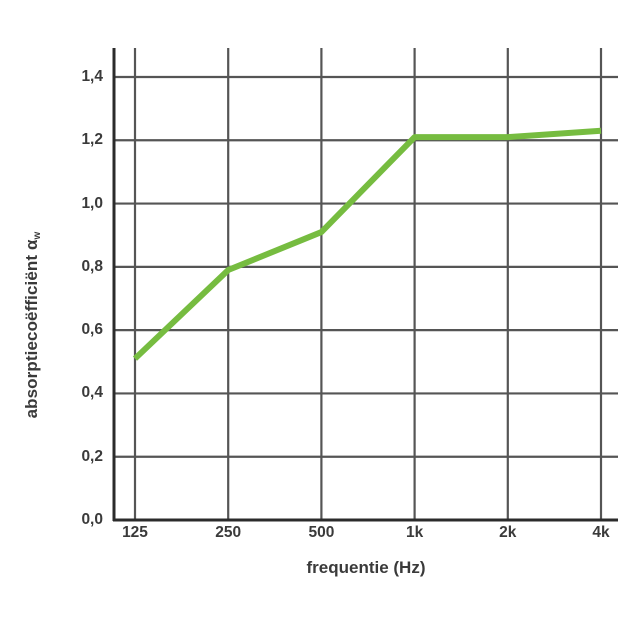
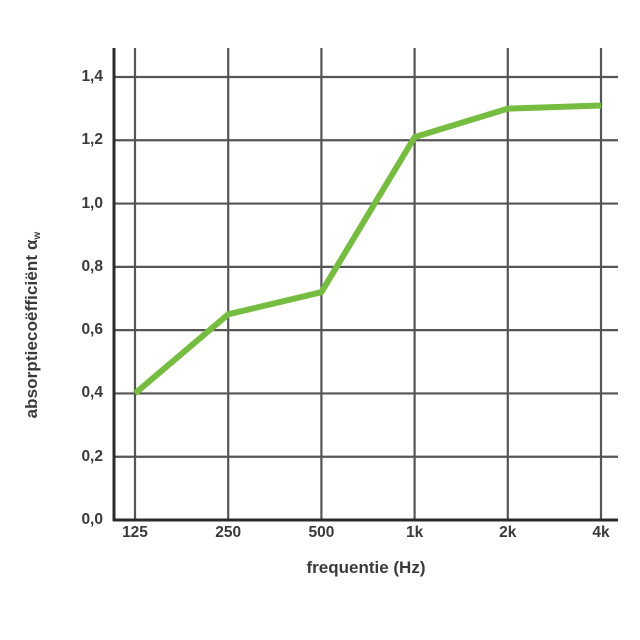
125: 0,51 -> 0,40
250: 0,79 -> 0,65
500: 0,91 -> 0,72
2k: 1,21 -> 1,30
4k: 1,23 -> 1,31
